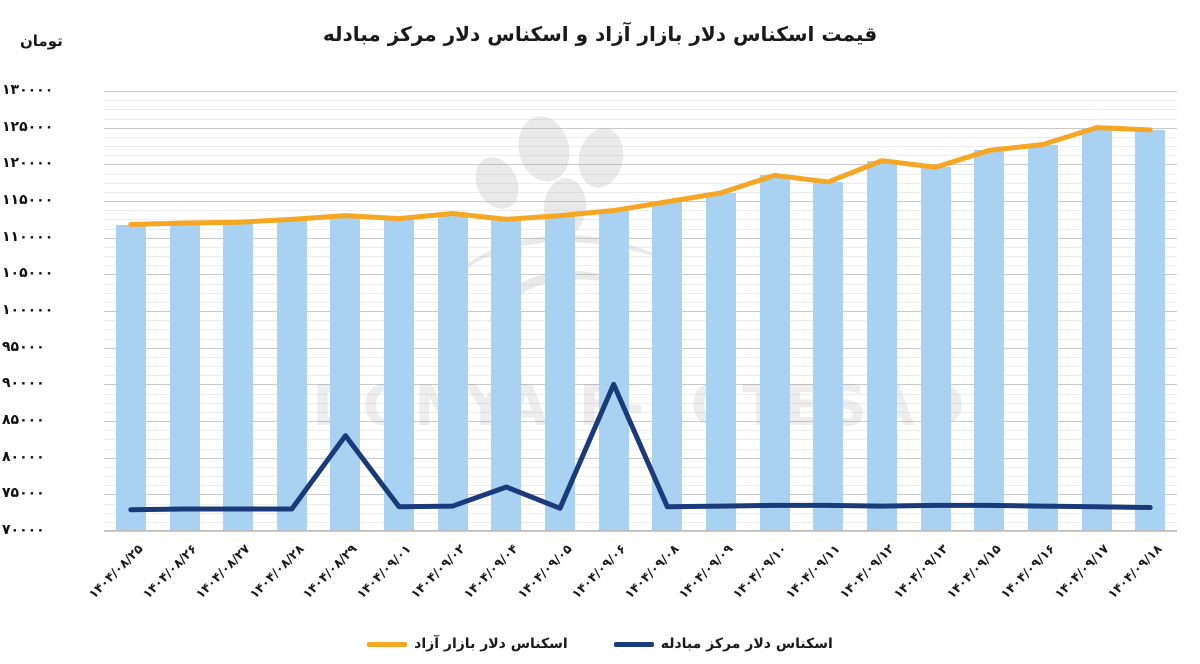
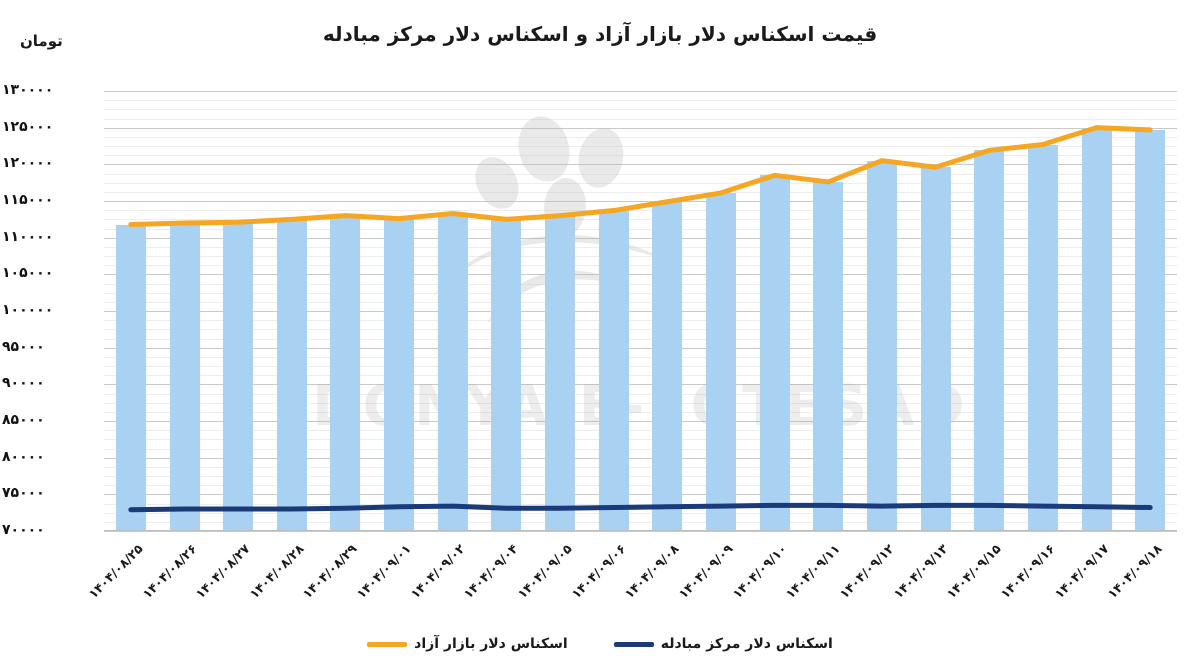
اسکناس دلار مرکز مبادله/۱۴۰۴/۰۸/۲۹: 83000 -> 73000
اسکناس دلار مرکز مبادله/۱۴۰۴/۰۹/۰۴: 76000 -> 73000
اسکناس دلار مرکز مبادله/۱۴۰۴/۰۹/۰۶: 90000 -> 73000
